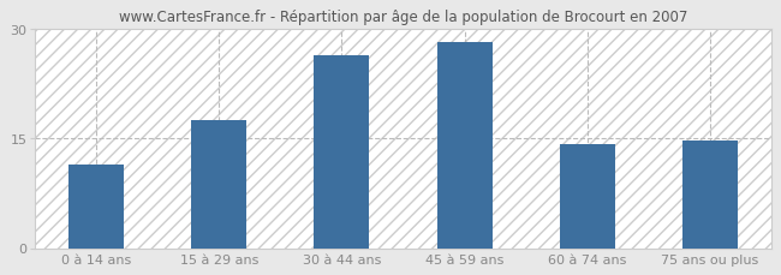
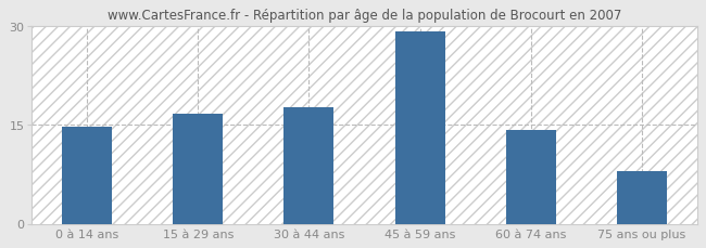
0 à 14 ans: 11.4 -> 14.7
15 à 29 ans: 17.6 -> 16.7
30 à 44 ans: 26.4 -> 17.7
45 à 59 ans: 28.2 -> 29.2
75 ans ou plus: 14.8 -> 8.0
